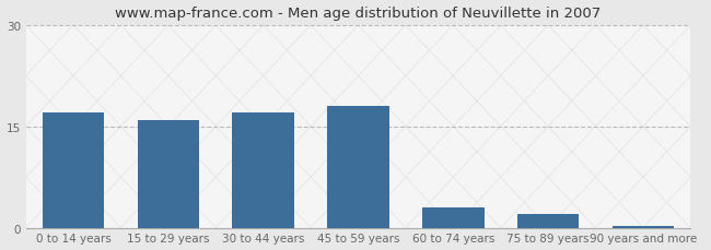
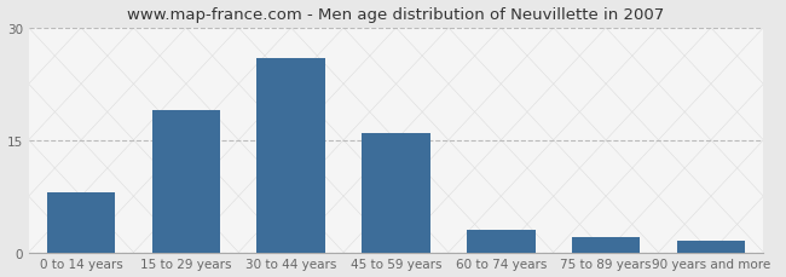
0 to 14 years: 17.0 -> 8.0
15 to 29 years: 16.0 -> 19.0
30 to 44 years: 17.0 -> 26.0
45 to 59 years: 18.0 -> 16.0
90 years and more: 0.2 -> 1.6
